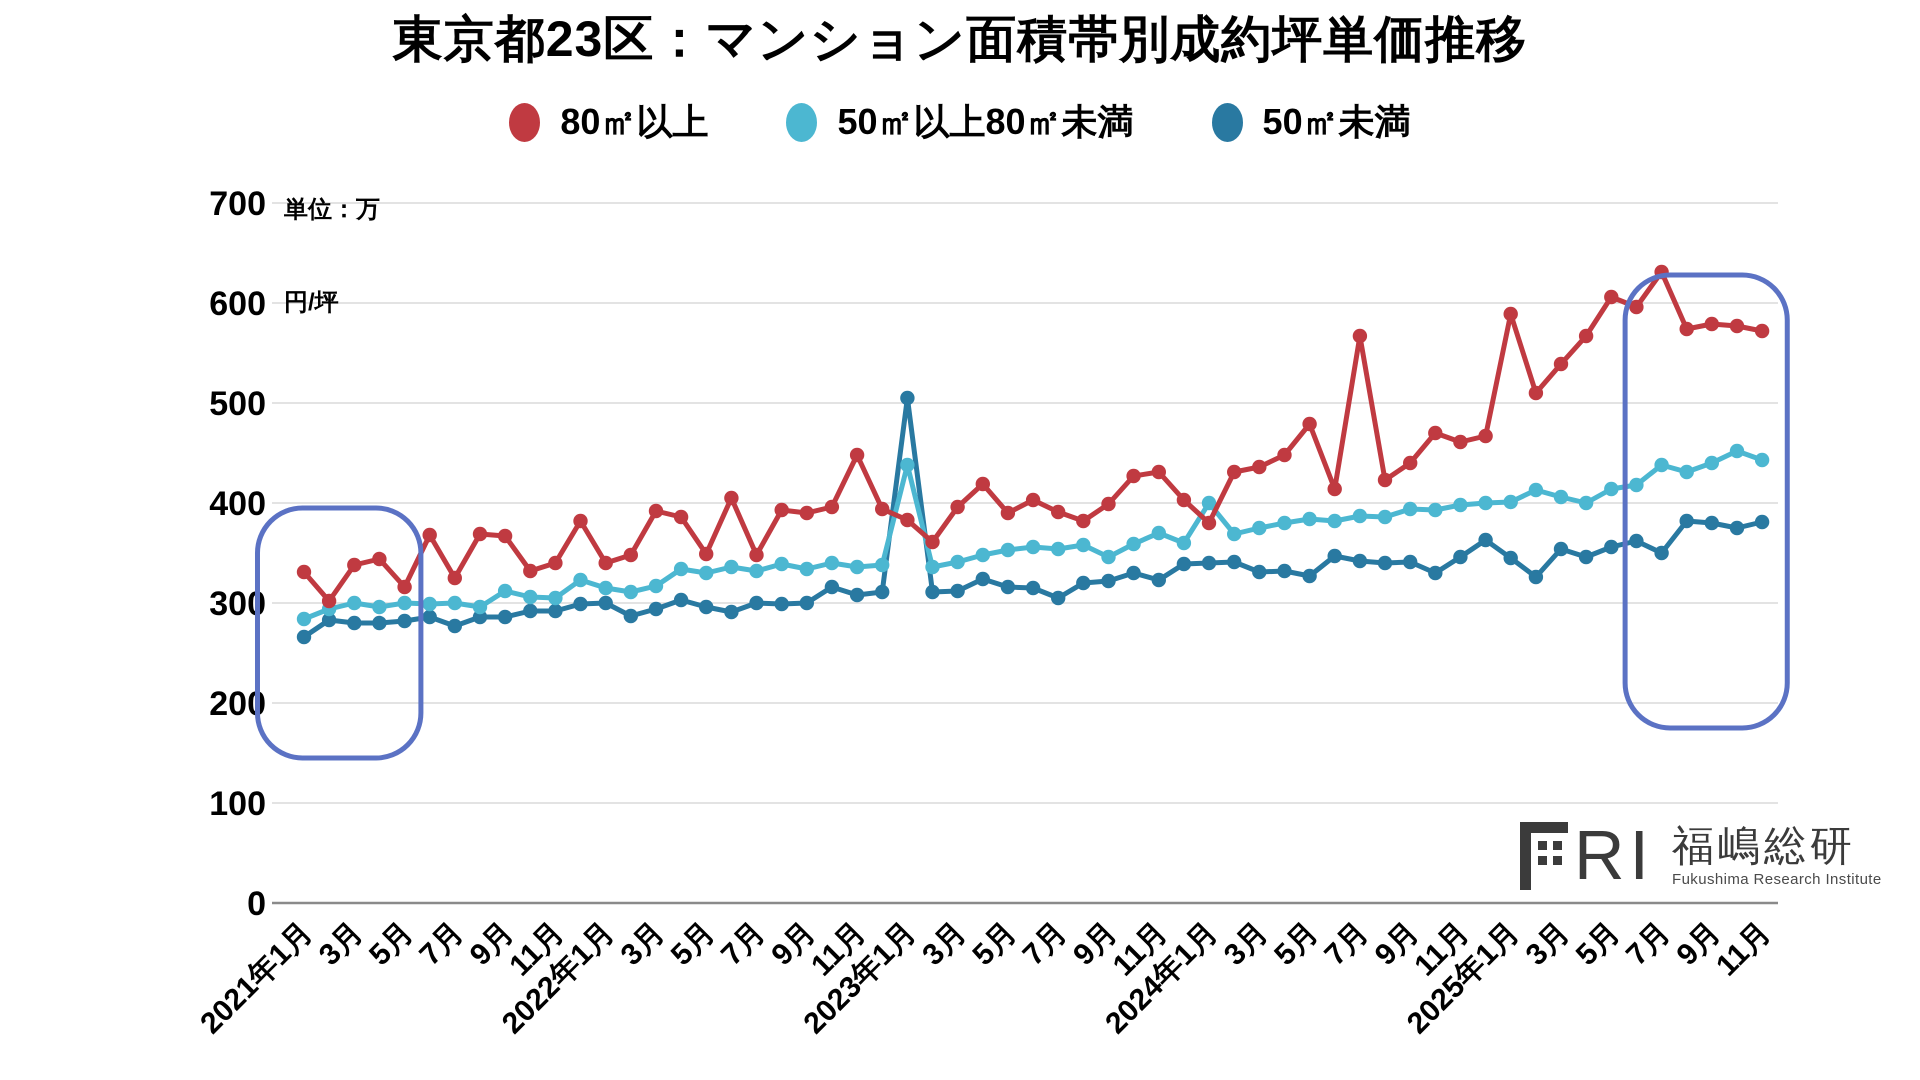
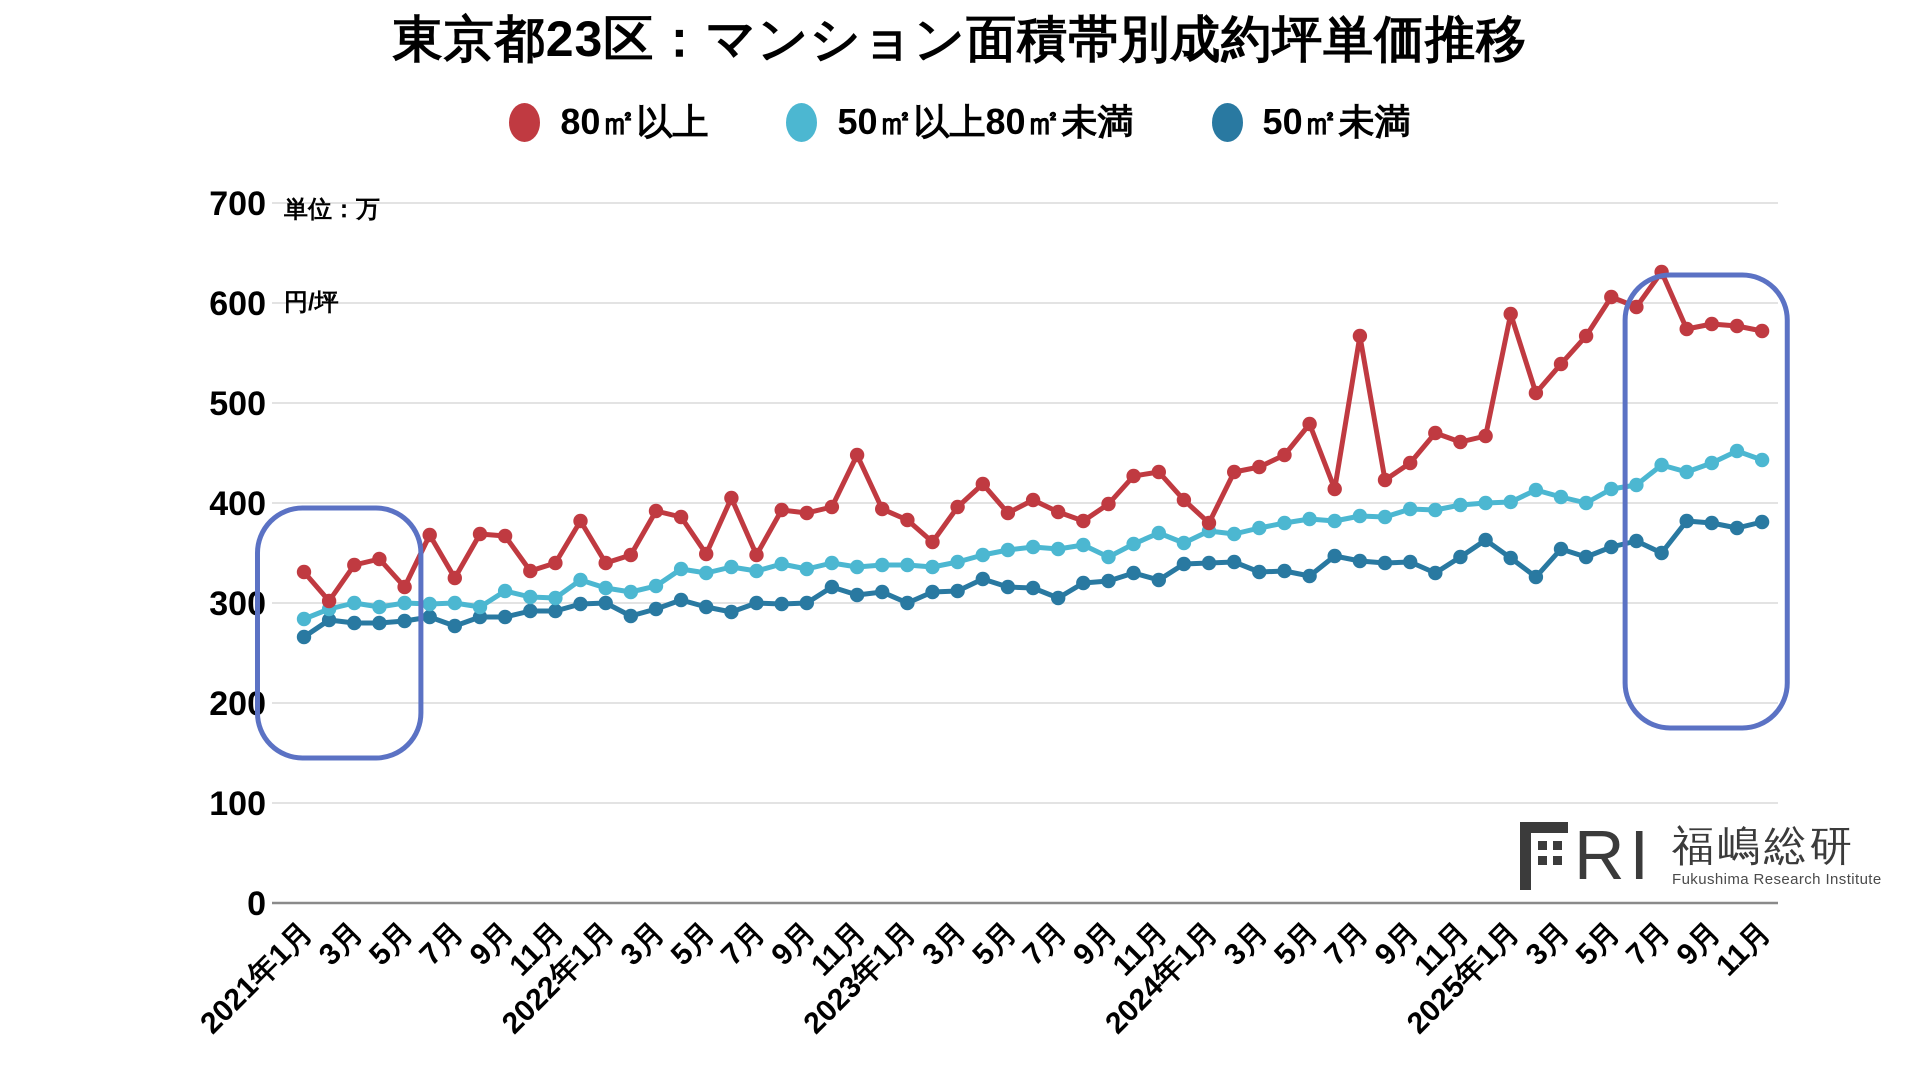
50㎡以上80㎡未満/2023年1月: 438 -> 338
50㎡未満/2023年1月: 505 -> 300
50㎡以上80㎡未満/2024年1月: 400 -> 372
